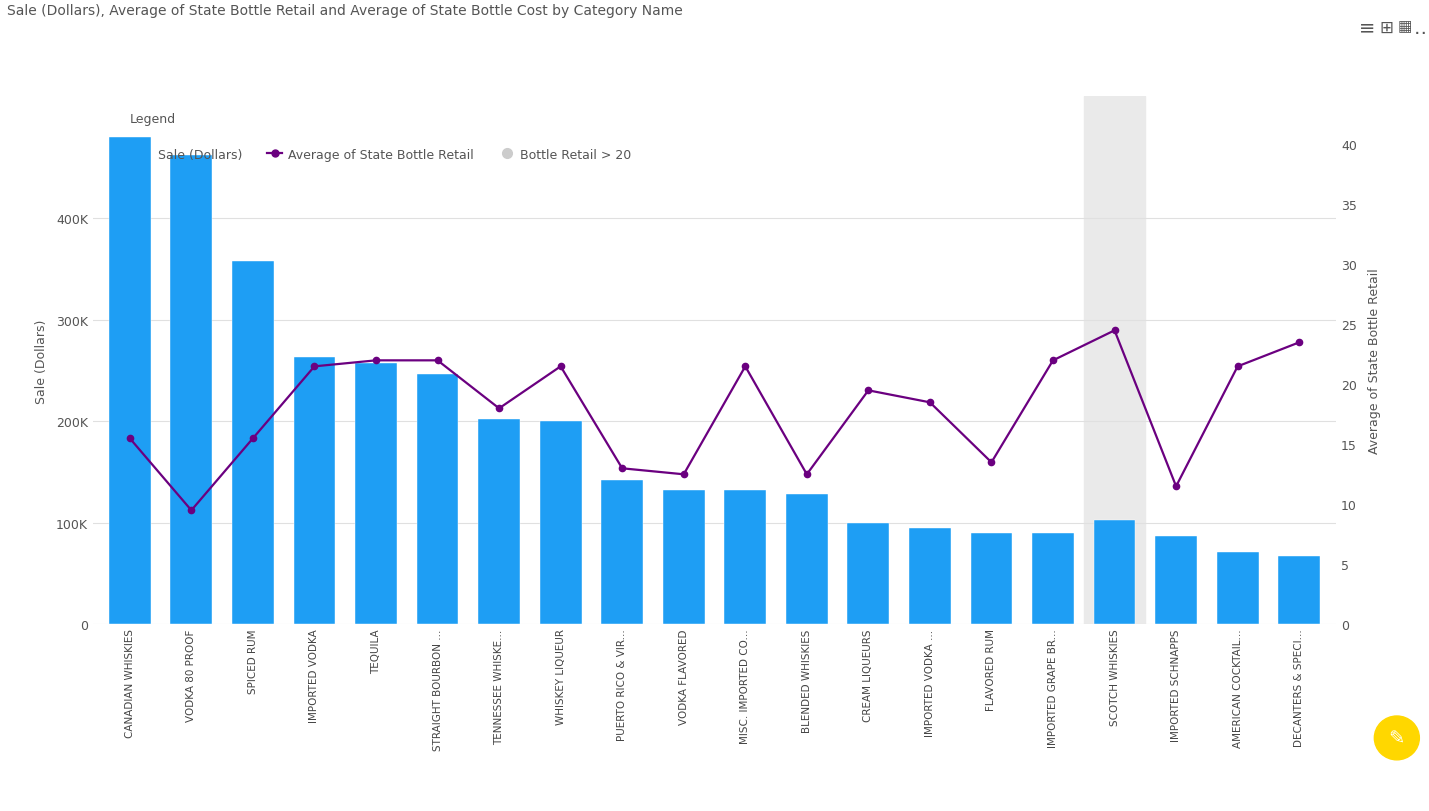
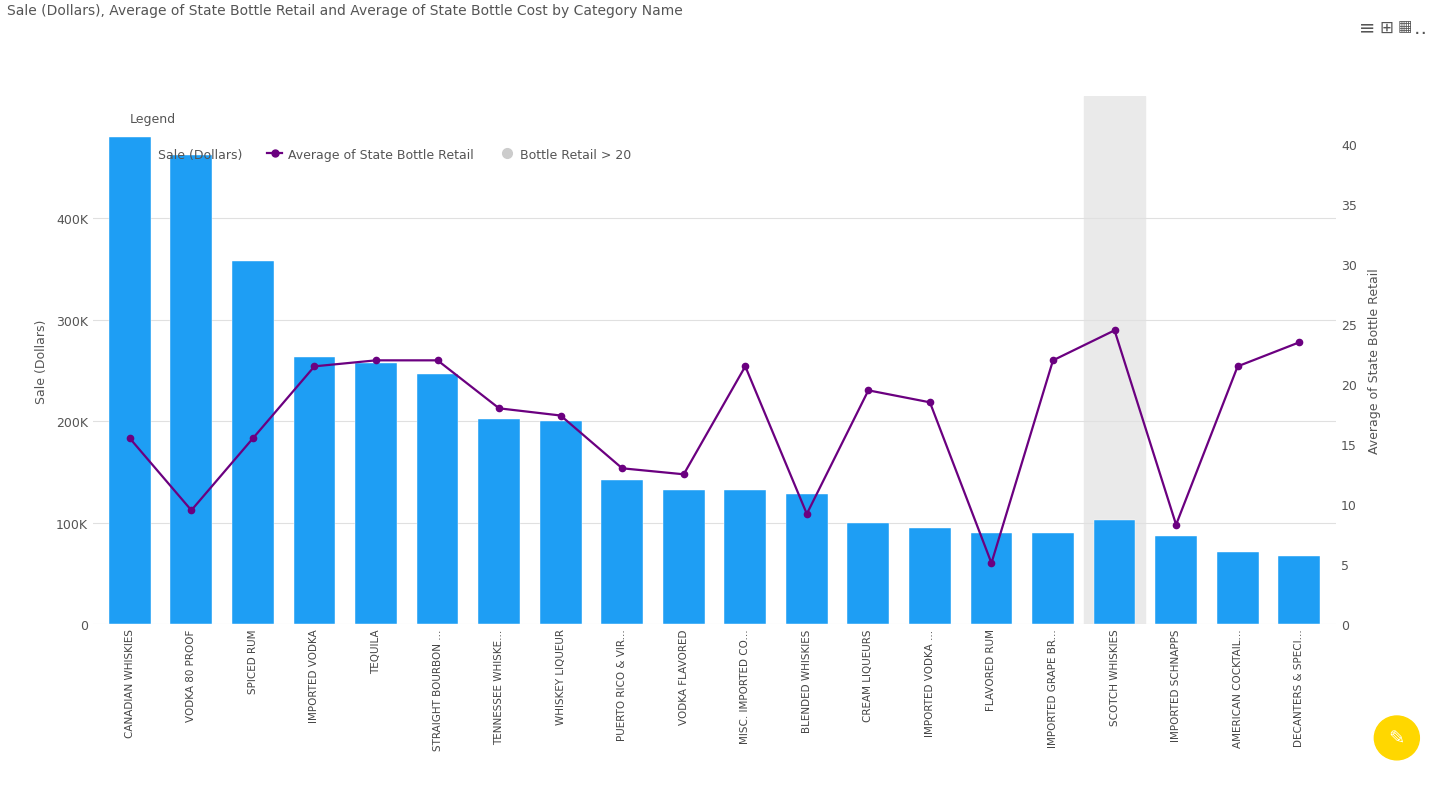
Average of State Bottle Retail/WHISKEY LIQUEUR: 21.5 -> 17.4
Average of State Bottle Retail/BLENDED WHISKIES: 12.5 -> 9.2
Average of State Bottle Retail/FLAVORED RUM: 13.5 -> 5.1
Average of State Bottle Retail/IMPORTED SCHNAPPS: 11.5 -> 8.3
